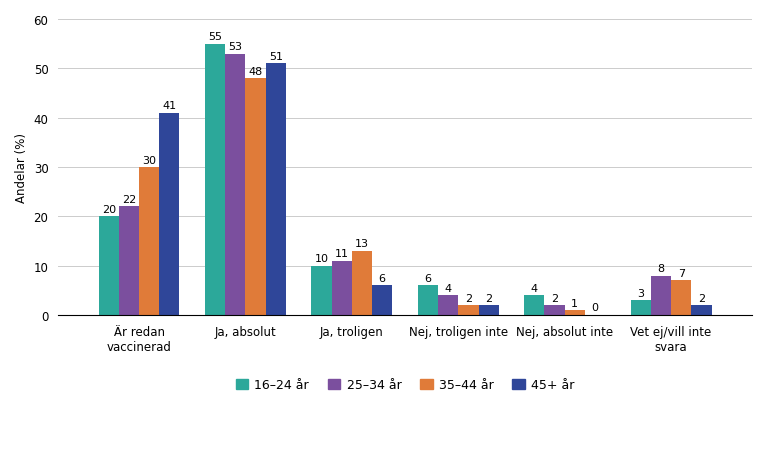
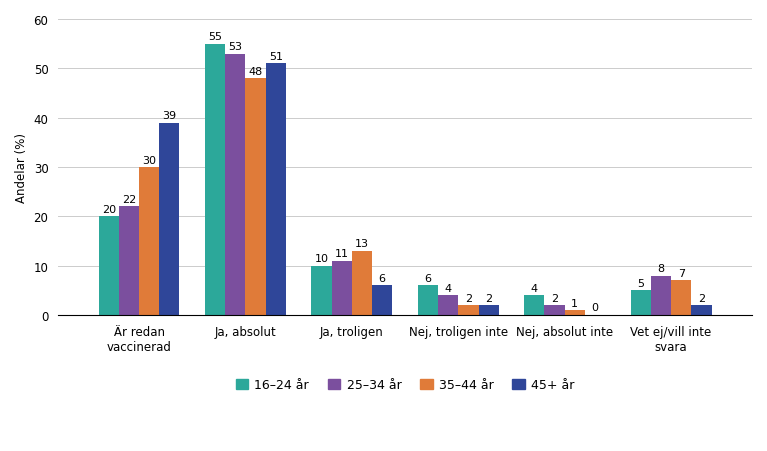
45+ år/Är redan vaccinerad: 41 -> 39
16–24 år/Vet ej/vill inte svara: 3 -> 5
